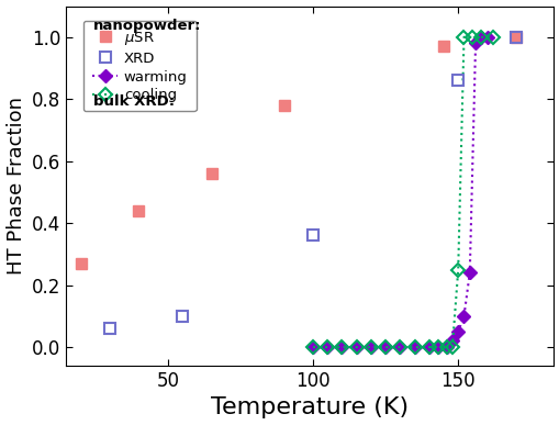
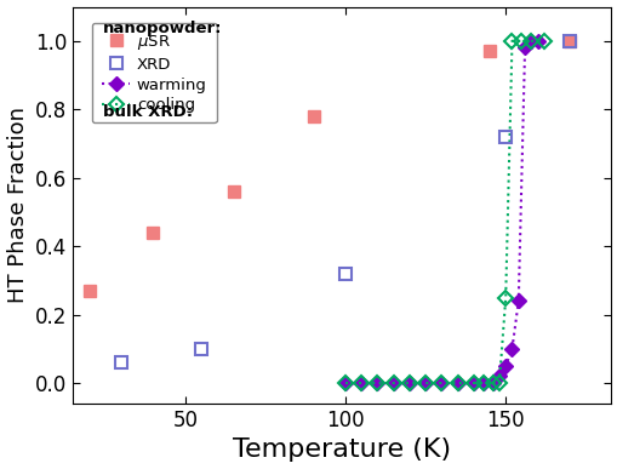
XRD/100: 0.36 -> 0.32
XRD/150: 0.86 -> 0.72
